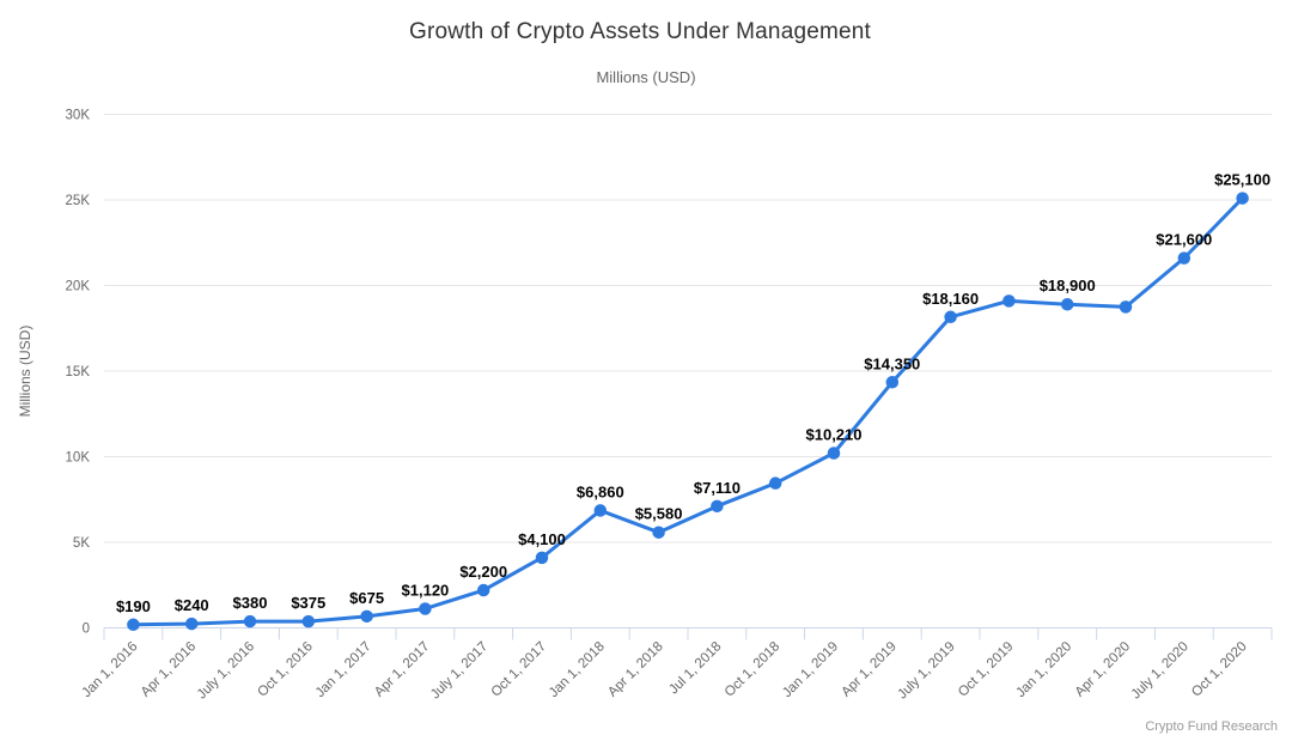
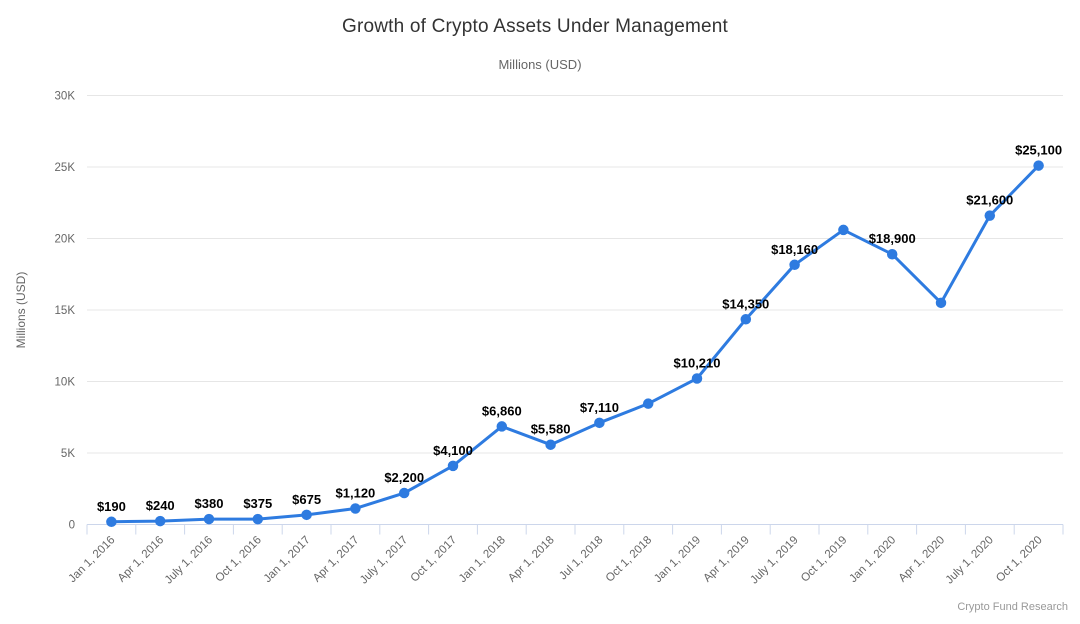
Oct 1, 2019: 19.1K -> 20.6K
Apr 1, 2020: 18.8K -> 15.5K
